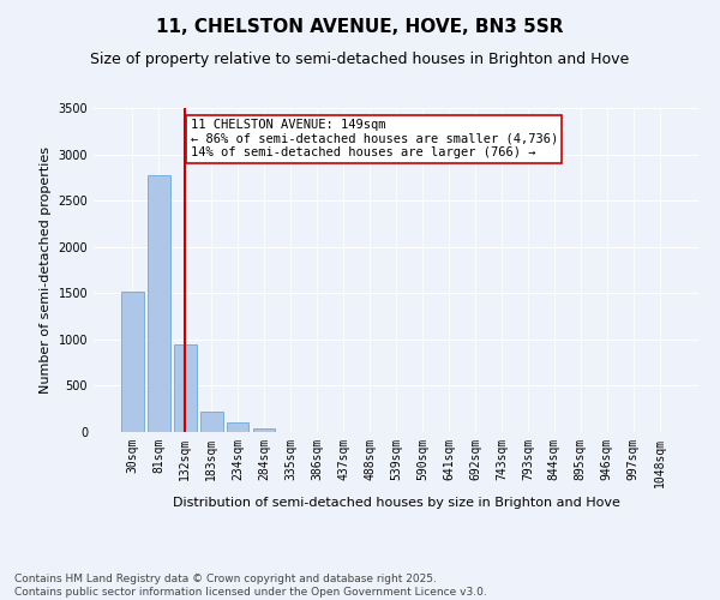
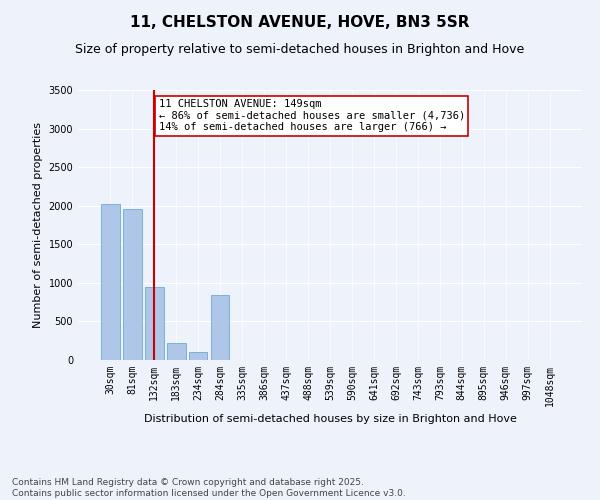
30sqm: 1520 -> 2020
81sqm: 2780 -> 1960
284sqm: 40 -> 840
